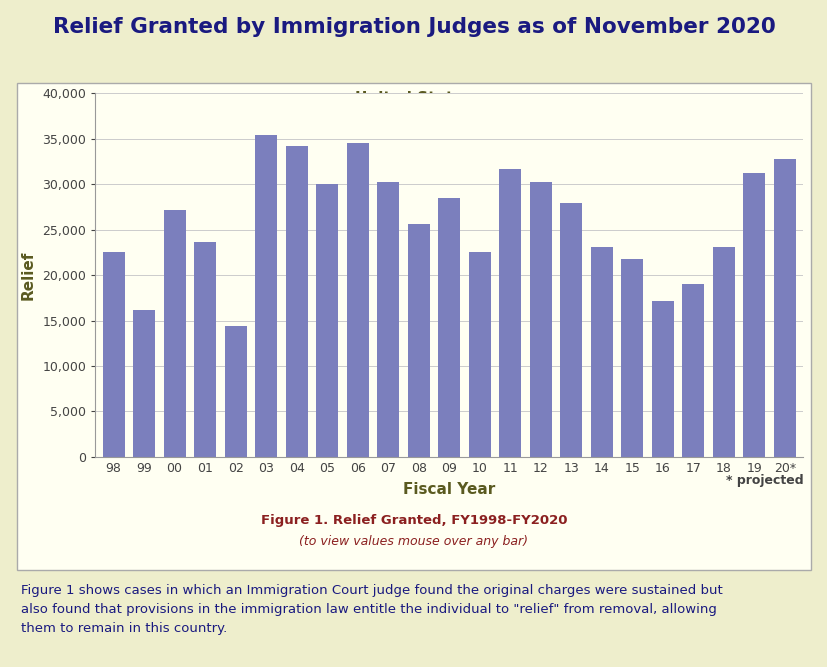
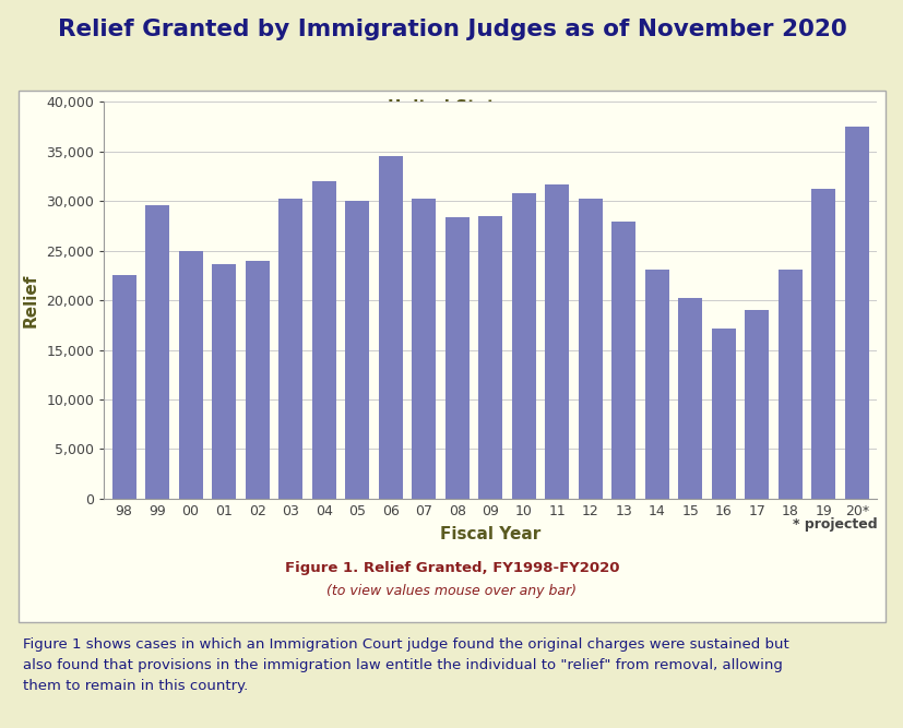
99: 16,200 -> 29,600
00: 27,200 -> 25,000
02: 14,400 -> 24,000
03: 35,400 -> 30,300
04: 34,200 -> 32,000
08: 25,600 -> 28,400
10: 22,600 -> 30,800
15: 21,800 -> 20,200
20*: 32,800 -> 37,500
